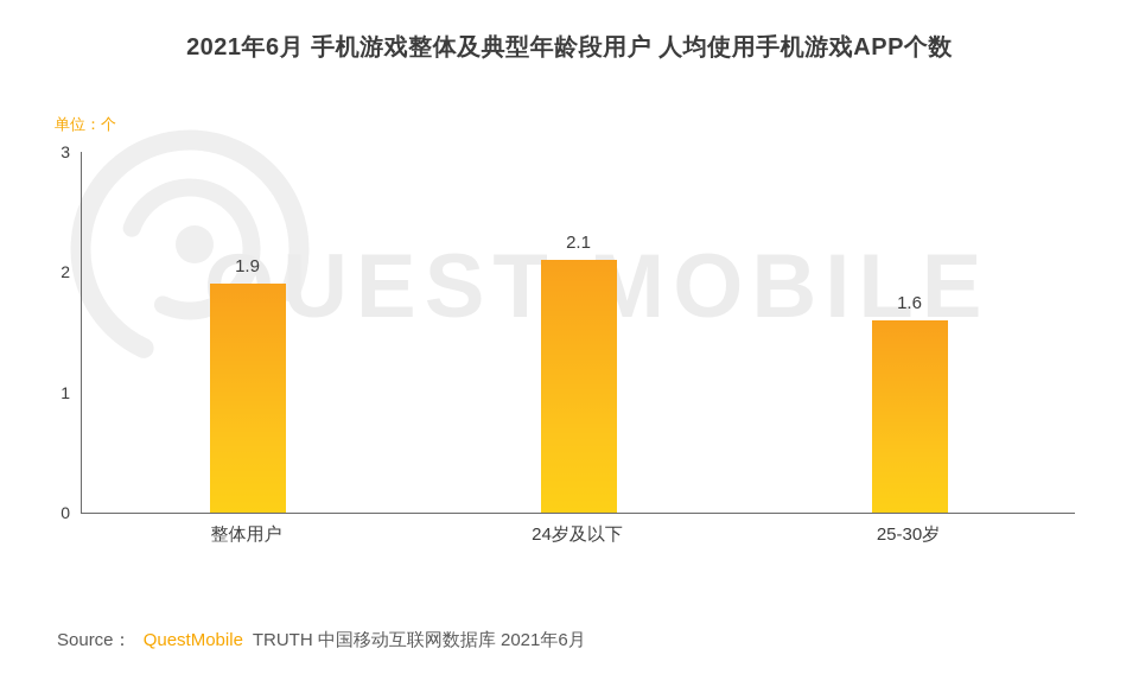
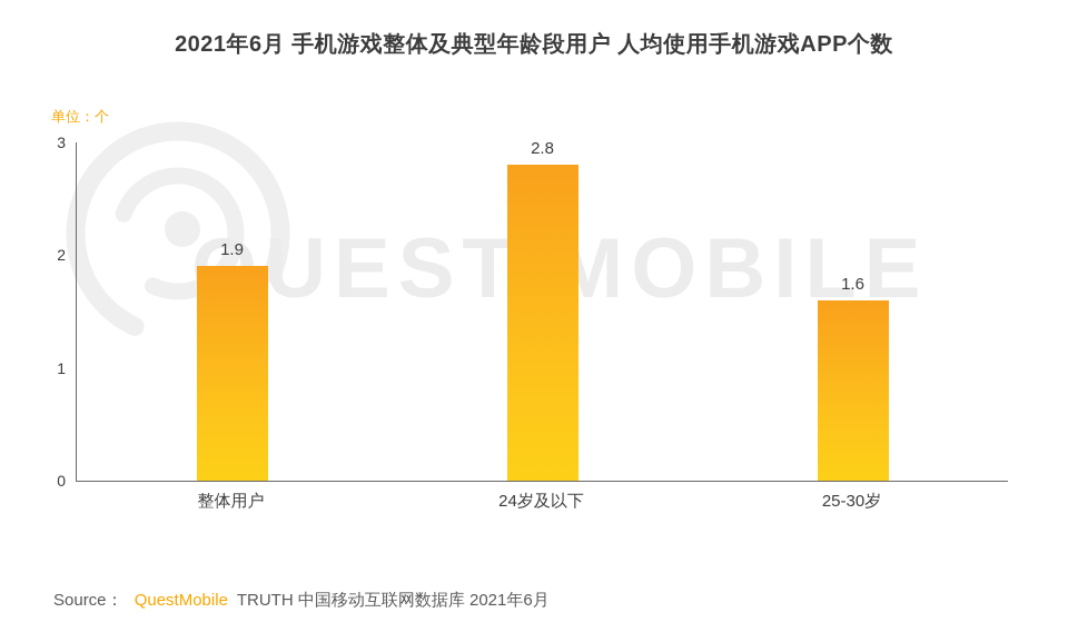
24岁及以下: 2.1 -> 2.8
